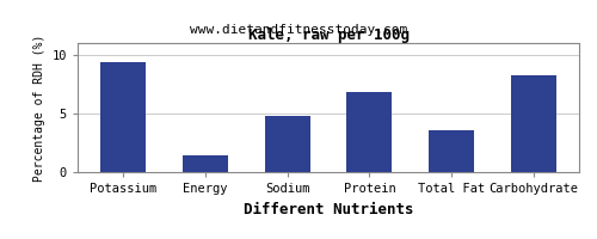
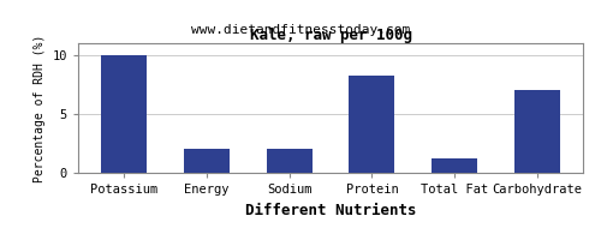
Potassium: 9.4 -> 10.0
Energy: 1.4 -> 2.0
Sodium: 4.8 -> 2.0
Protein: 6.8 -> 8.2
Total Fat: 3.6 -> 1.2
Carbohydrate: 8.2 -> 7.0
